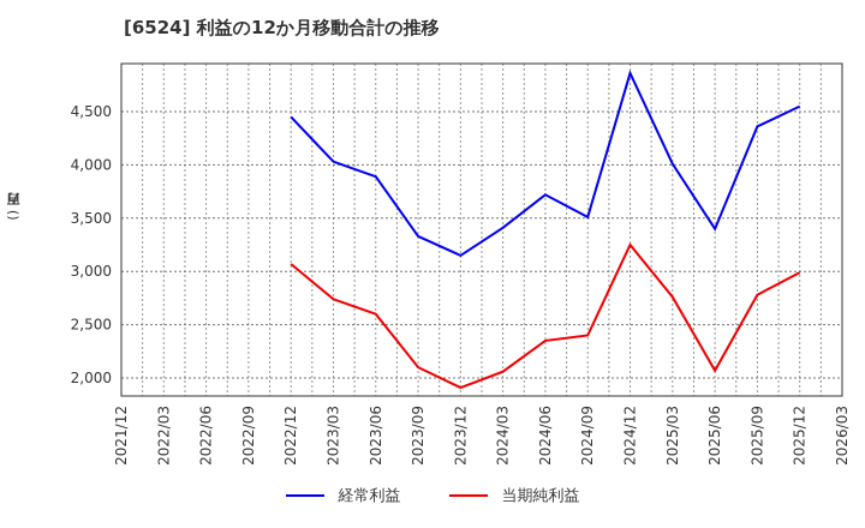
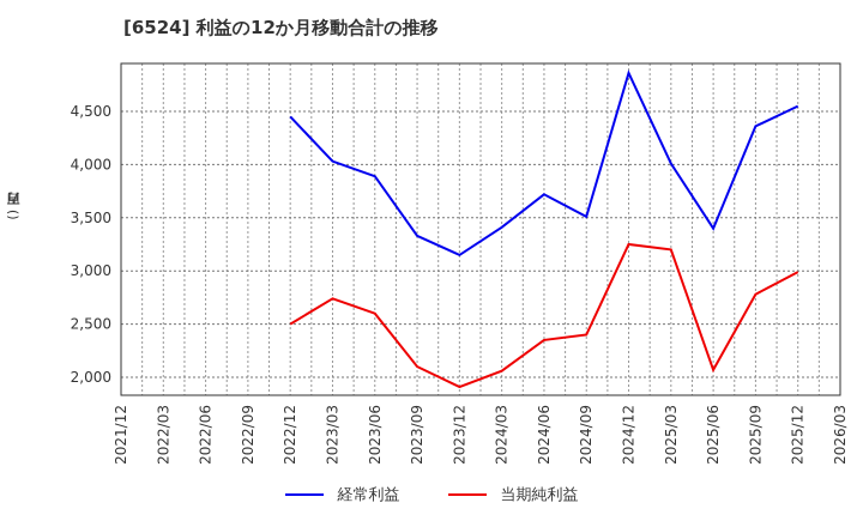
当期純利益/2022/12: 3100 -> 2500
当期純利益/2025/03: 2800 -> 3200
